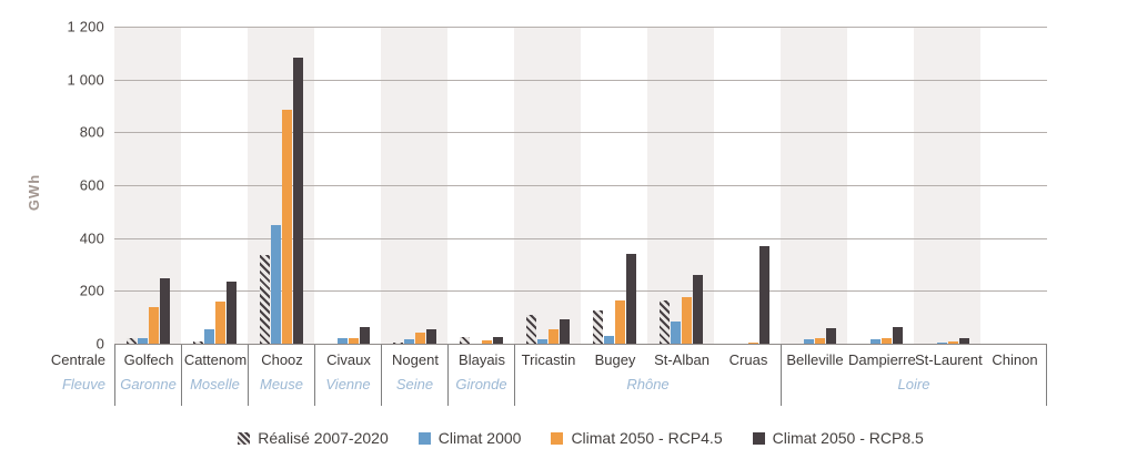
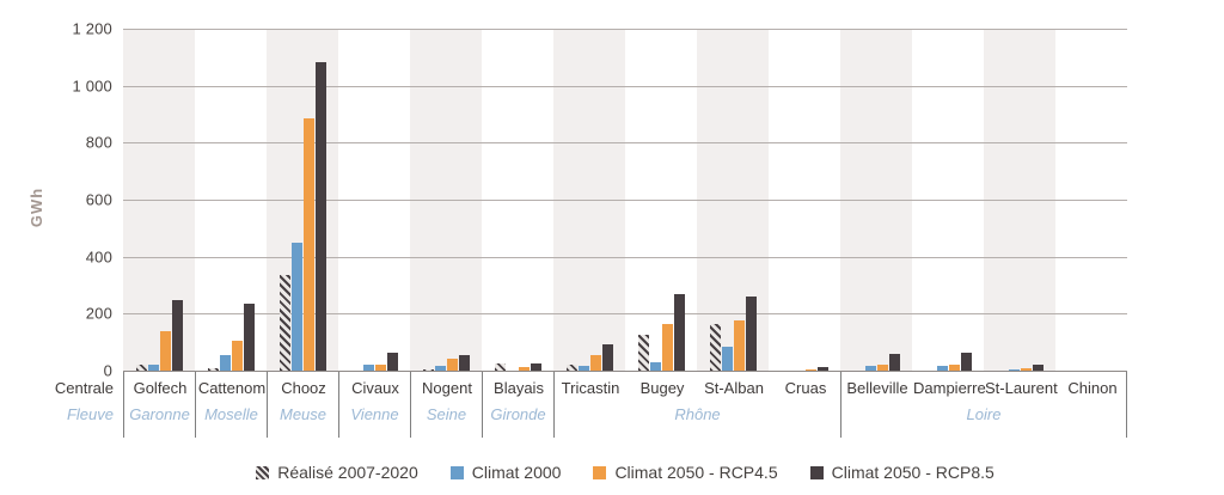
Climat 2050 - RCP4.5/Cattenom: 160 -> 110
Réalisé 2007-2020/Tricastin: 110 -> 20
Climat 2050 - RCP8.5/Bugey: 340 -> 270
Climat 2050 - RCP8.5/Cruas: 370 -> 10
